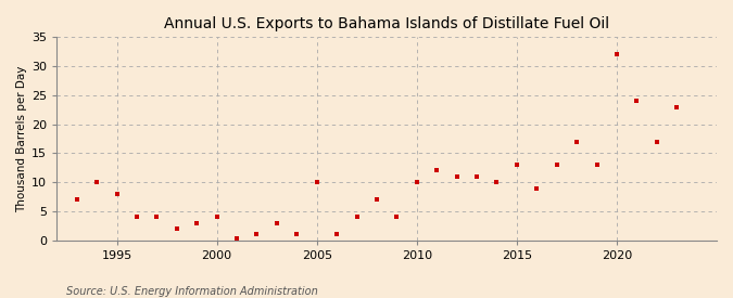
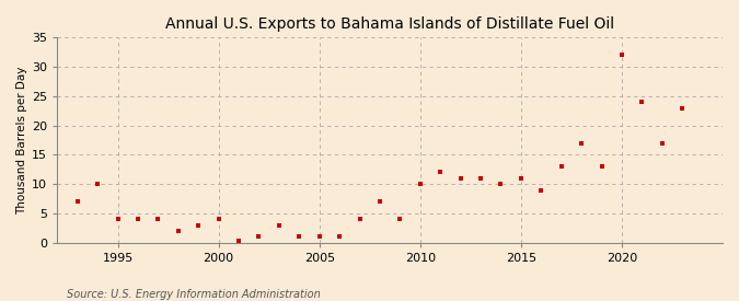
1995: 8.0 -> 4.0
2005: 10.0 -> 1.0
2015: 13.0 -> 11.0
